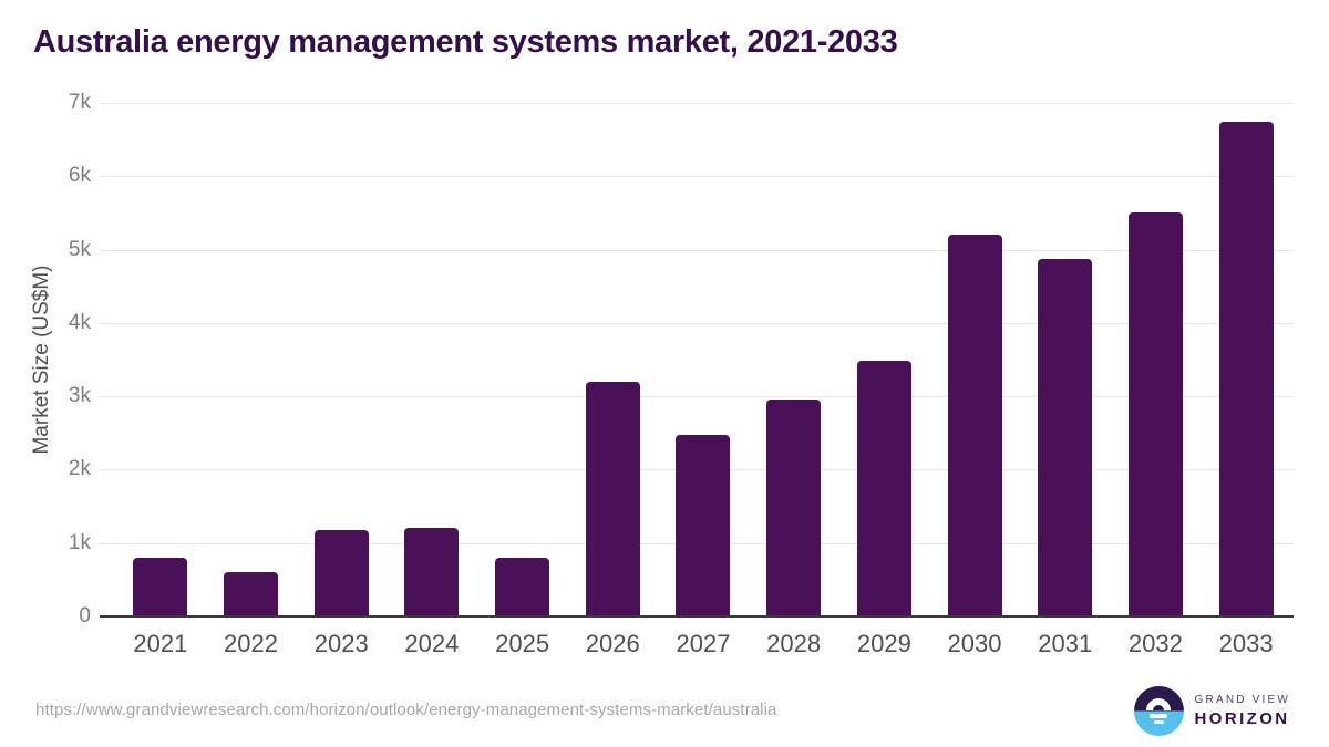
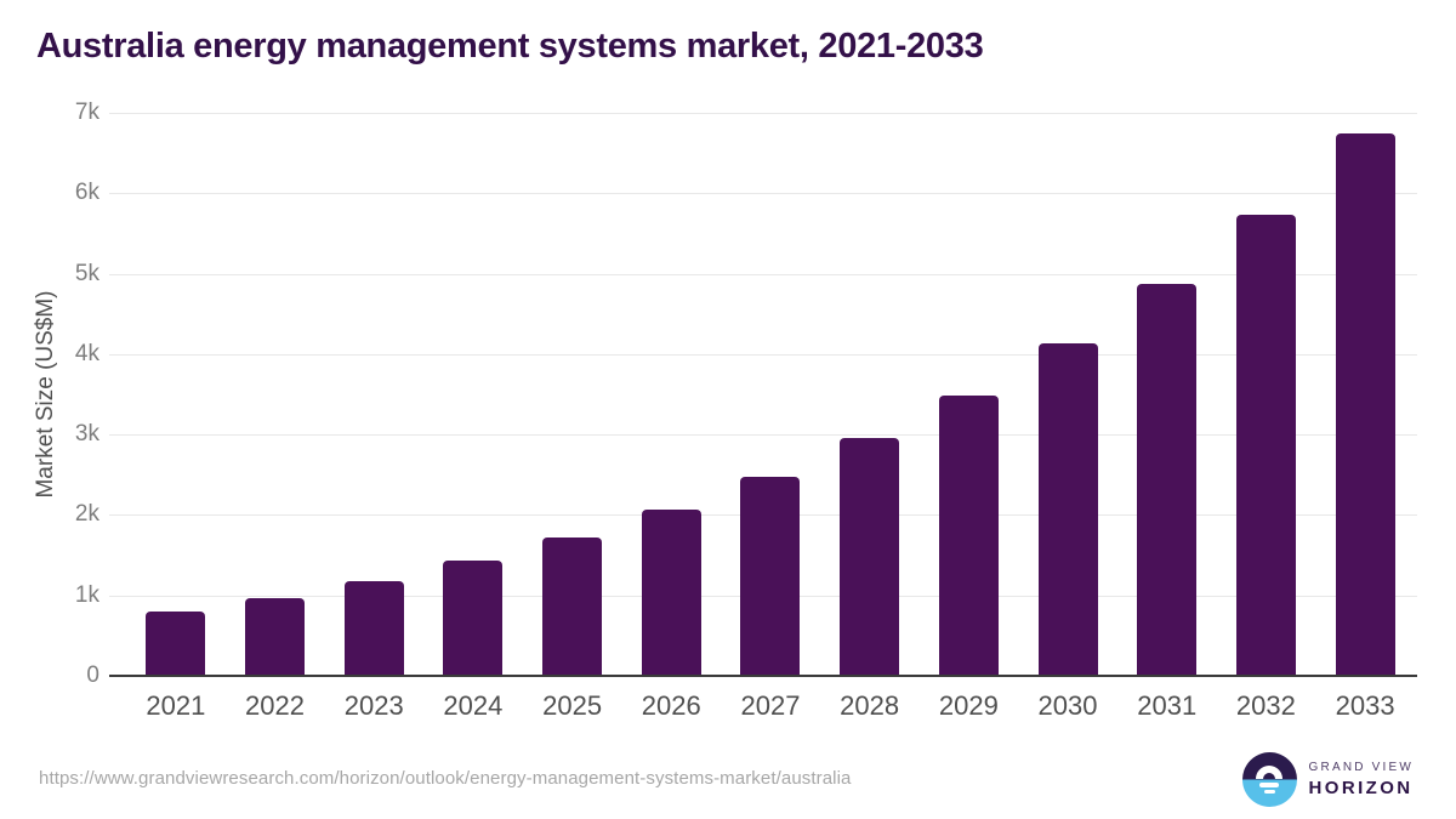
2022: 0.6k -> 1.0k
2024: 1.2k -> 1.4k
2025: 0.8k -> 1.7k
2026: 3.2k -> 2.1k
2030: 5.2k -> 4.1k
2032: 5.5k -> 5.7k
